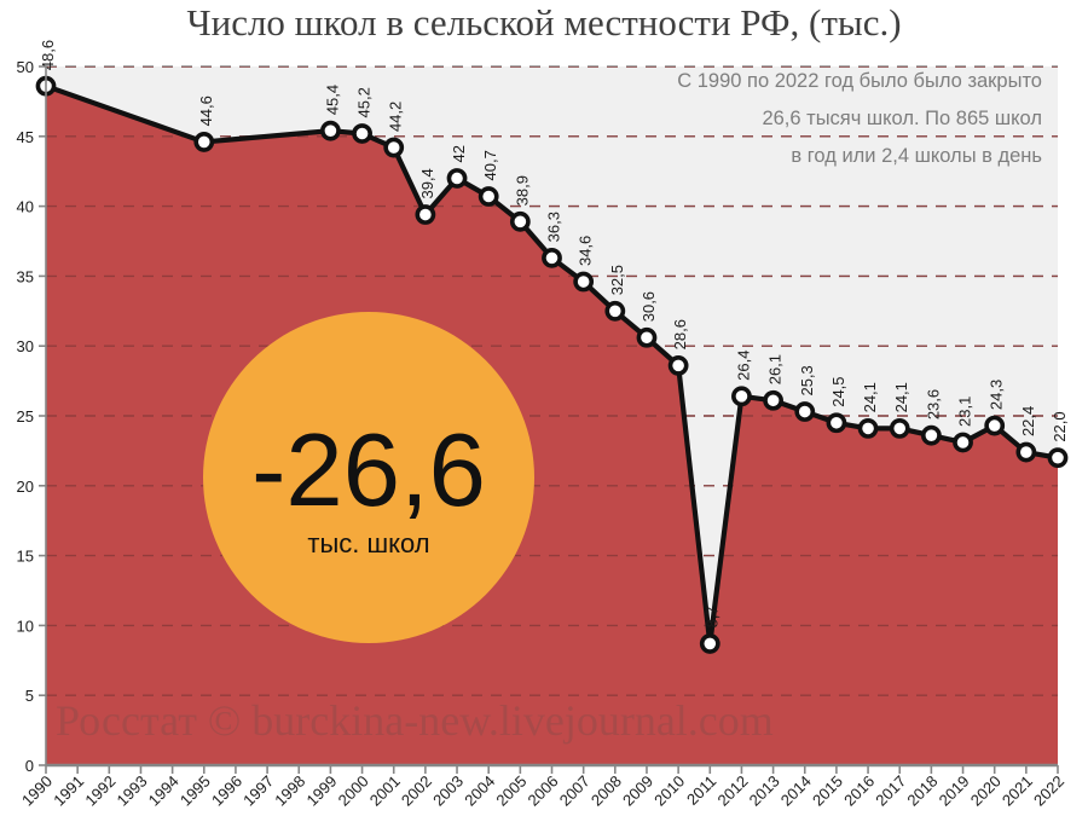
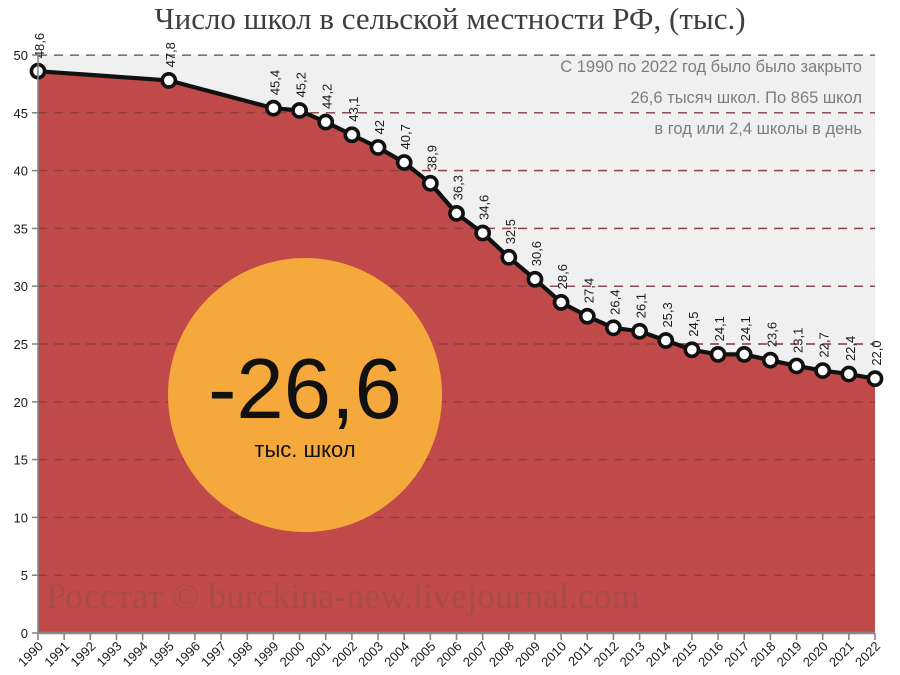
1995: 44,6 -> 47,8
2002: 39,4 -> 43,1
2011: 8,7 -> 27,4
2020: 24,3 -> 22,7
